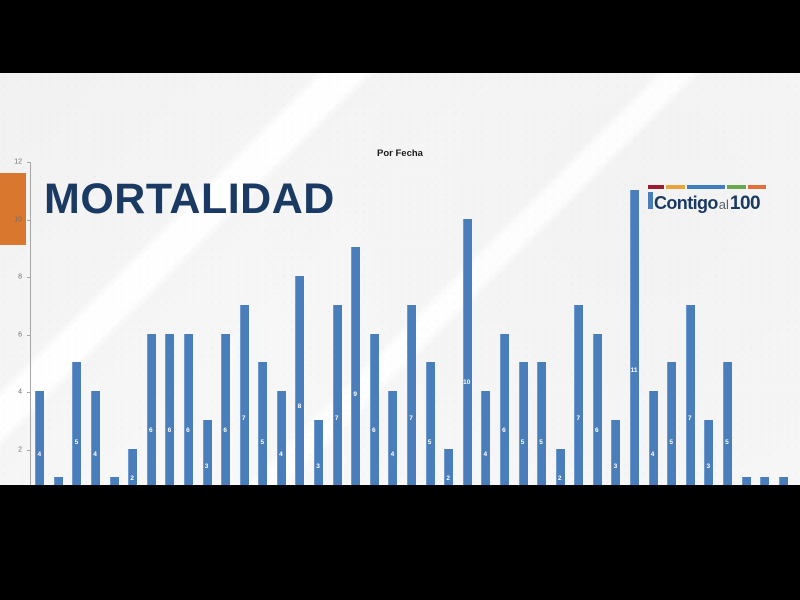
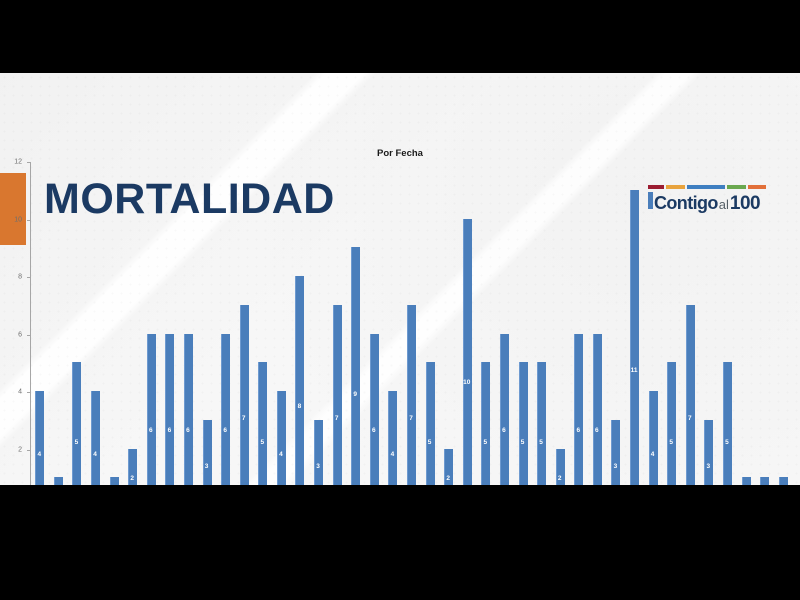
25/08/2020: 4 -> 5
30/08/2020: 7 -> 6
